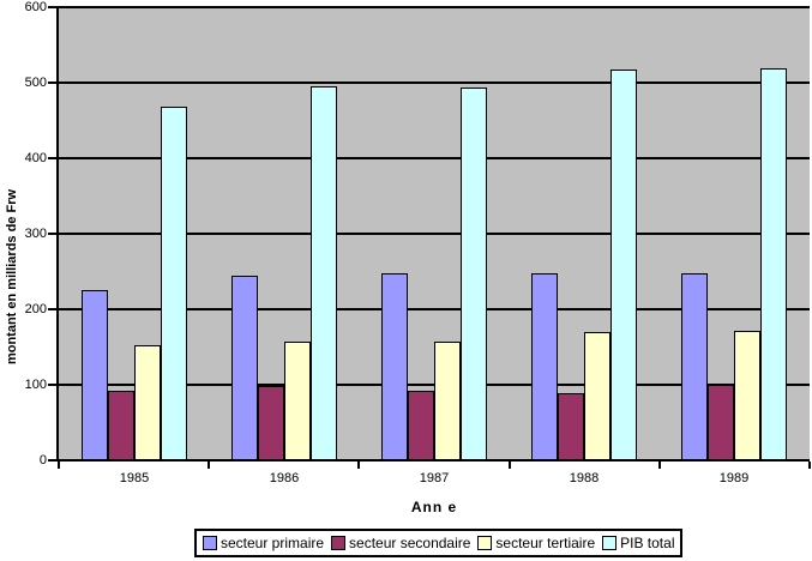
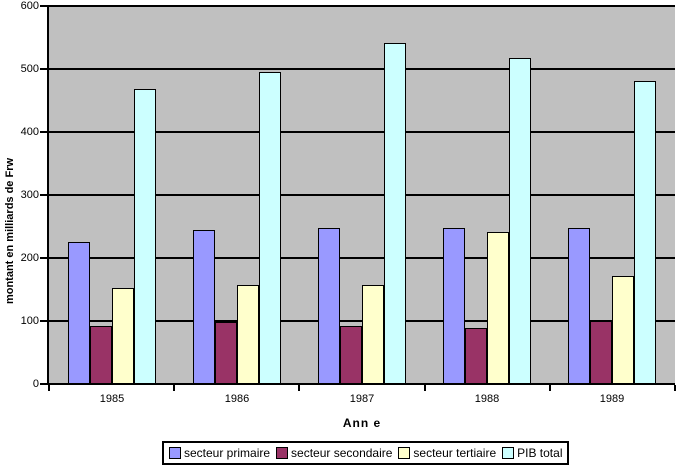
PIB total/1987: 490 -> 540
secteur tertiaire/1988: 170 -> 240
PIB total/1989: 520 -> 480
